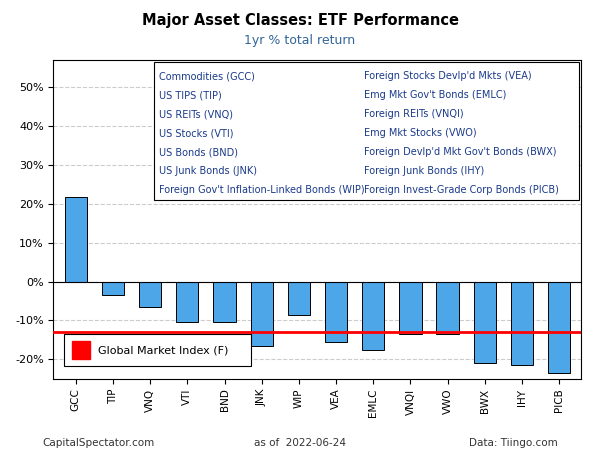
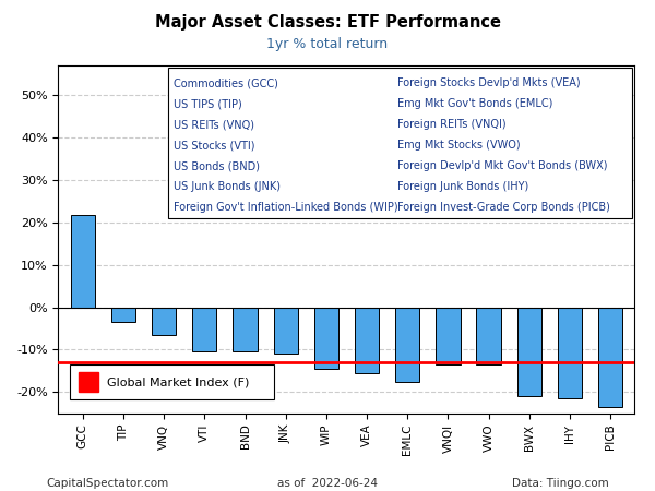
JNK: -16.5% -> -11.0%
WIP: -8.5% -> -14.5%
